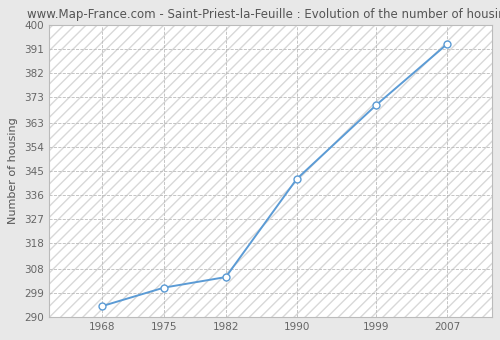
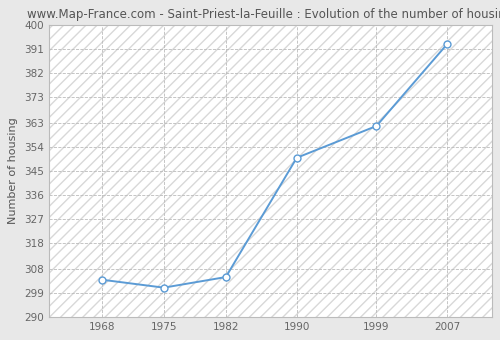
1968: 294 -> 304
1990: 342 -> 350
1999: 370 -> 362
